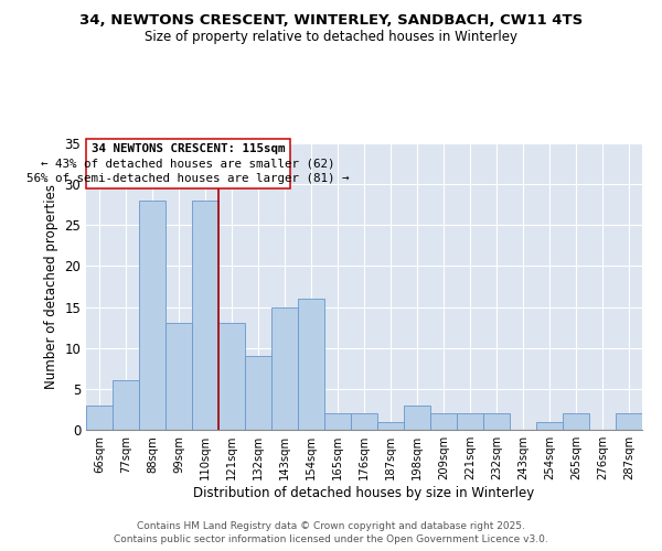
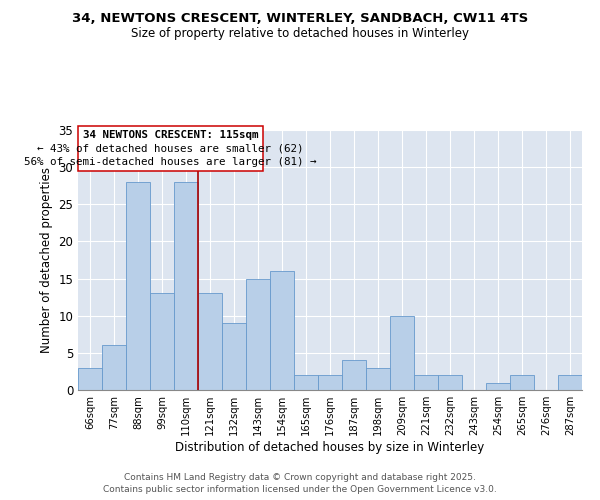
187sqm: 1 -> 4
209sqm: 2 -> 10
